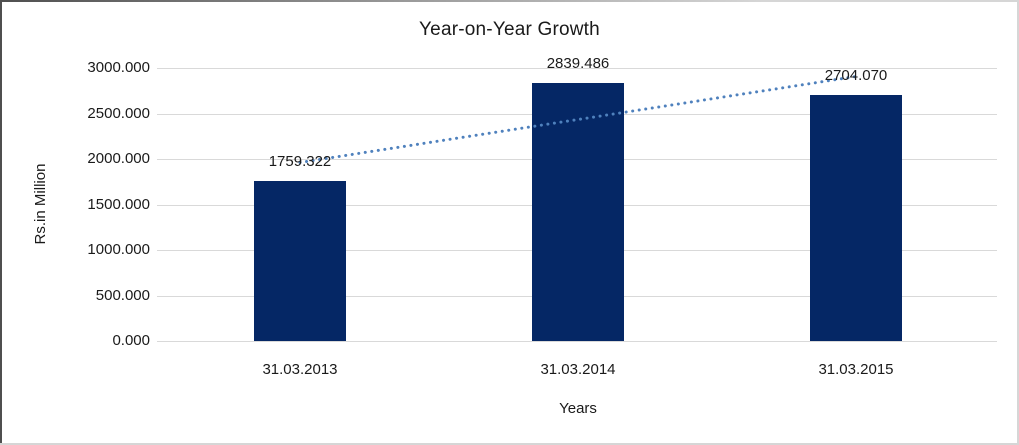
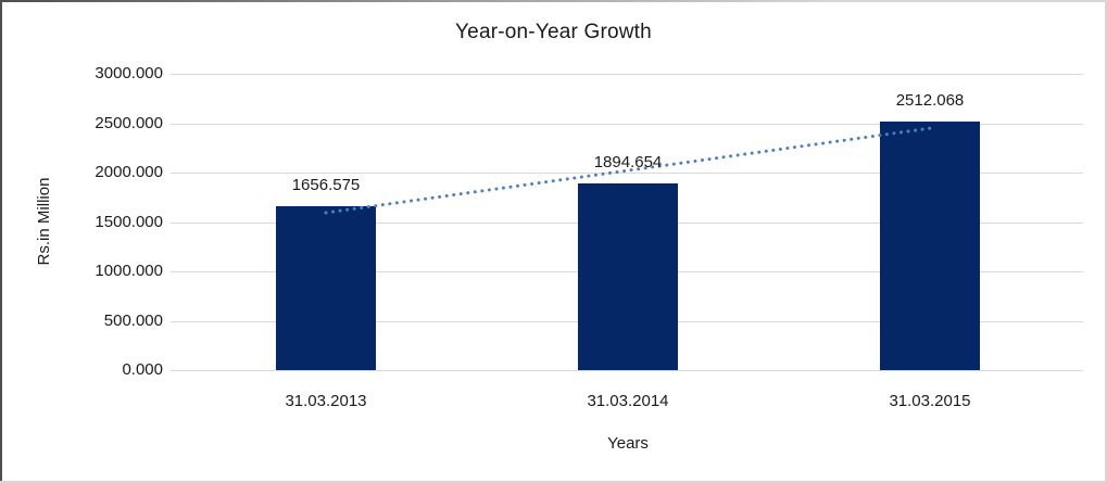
31.03.2013: 1759.322 -> 1656.575
31.03.2014: 2839.486 -> 1894.654
31.03.2015: 2704.070 -> 2512.068
